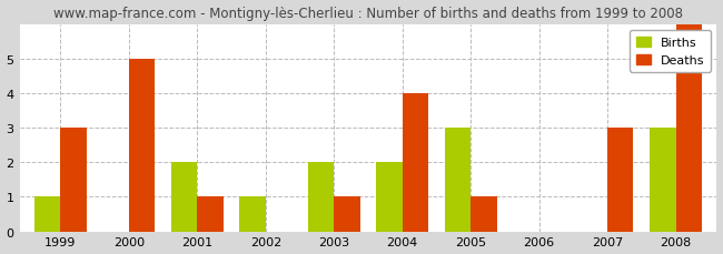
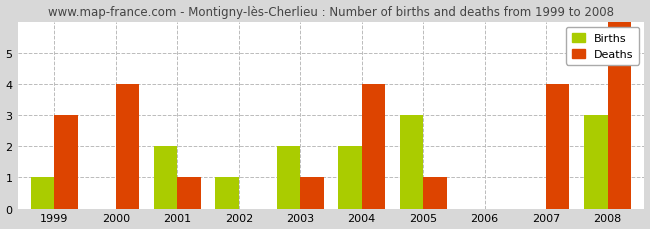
Deaths/2000: 5 -> 4
Deaths/2007: 3 -> 4
